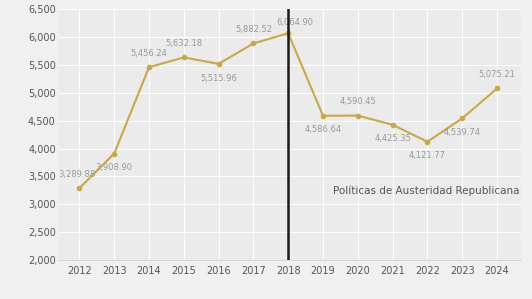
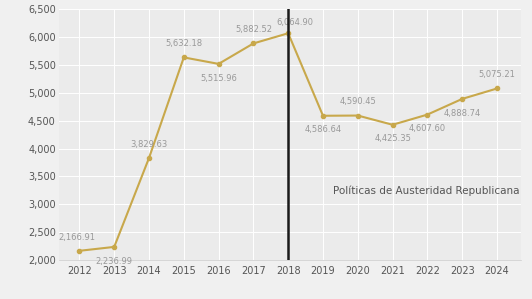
2012: 3,289.88 -> 2,166.91
2013: 3,908.90 -> 2,236.99
2014: 5,456.24 -> 3,829.63
2022: 4,121.77 -> 4,607.60
2023: 4,539.74 -> 4,888.74
